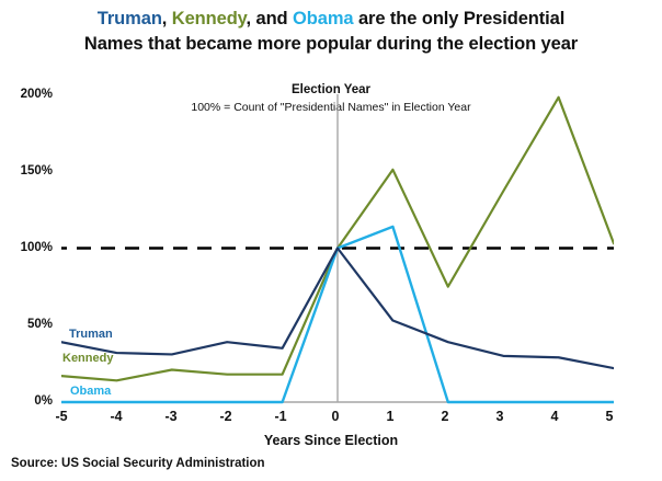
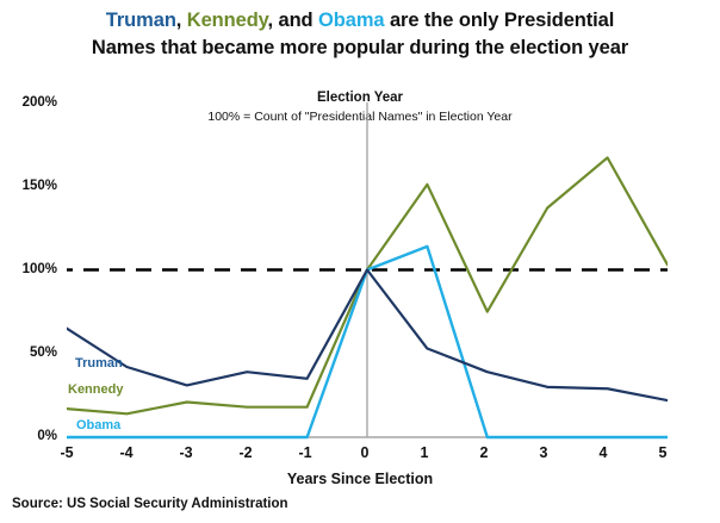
Truman/-5: 39% -> 65%
Truman/-4: 32% -> 42%
Kennedy/4: 198% -> 167%
